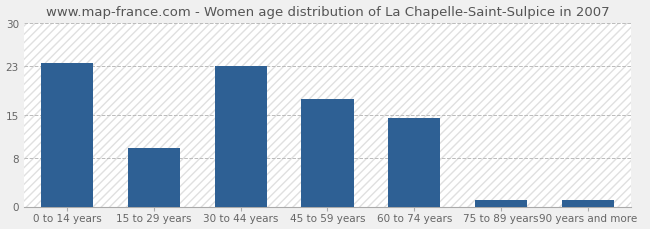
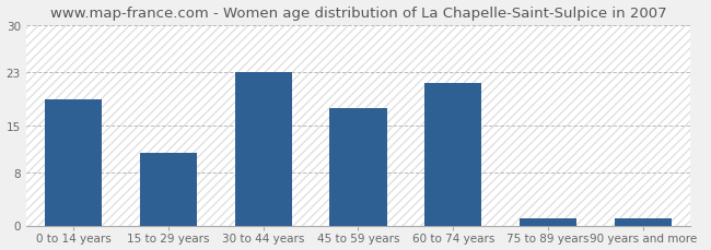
0 to 14 years: 23.5 -> 18.8
15 to 29 years: 9.5 -> 10.8
60 to 74 years: 14.5 -> 21.4
